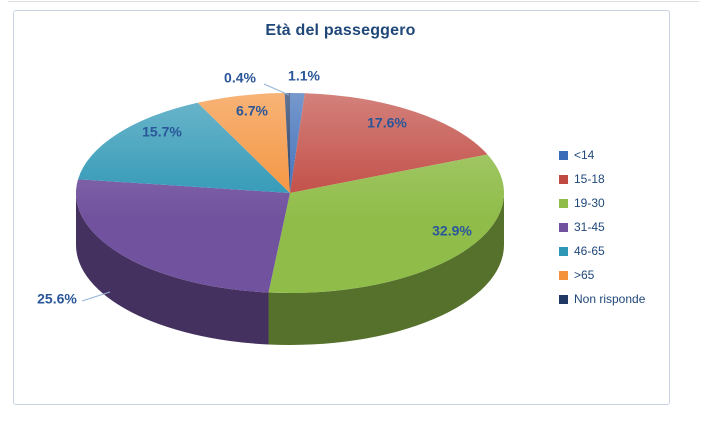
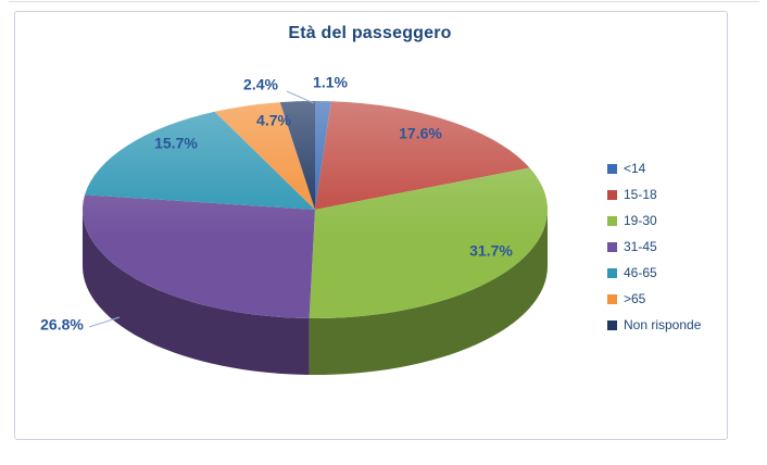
19-30: 32.9% -> 31.7%
31-45: 25.6% -> 26.8%
>65: 6.7% -> 4.7%
Non risponde: 0.4% -> 2.4%
